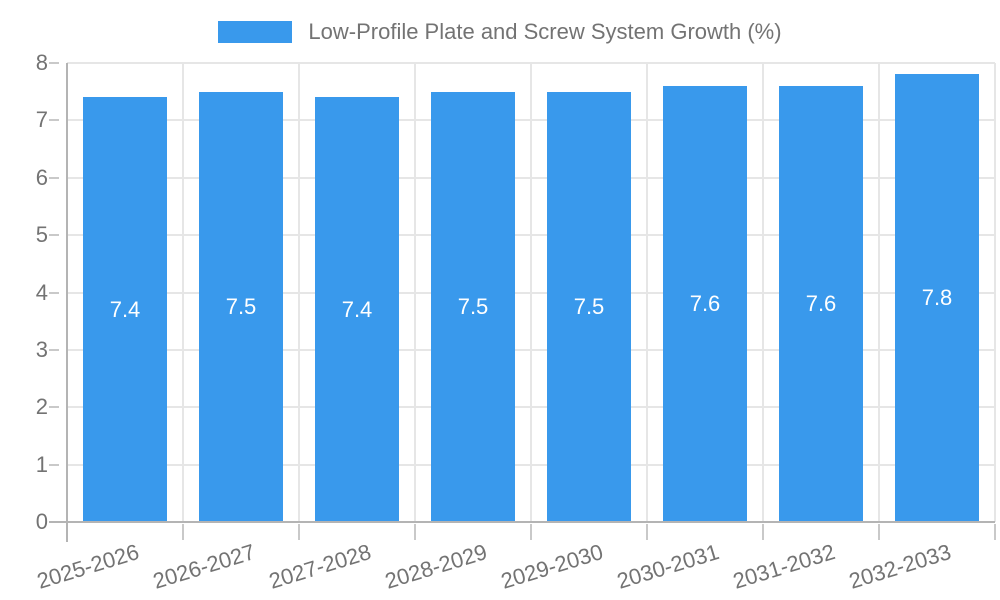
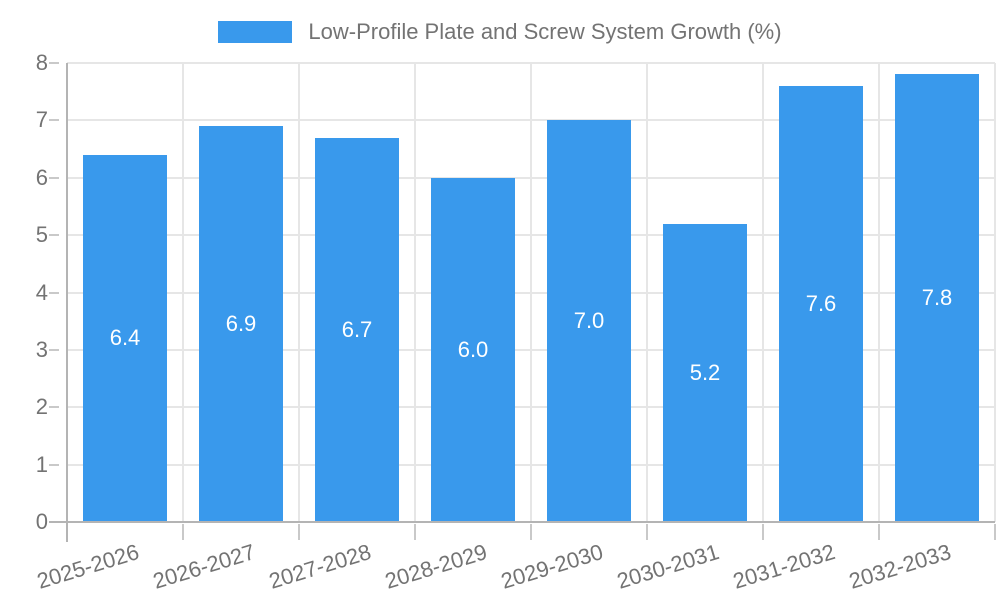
2025-2026: 7.4 -> 6.4
2026-2027: 7.5 -> 6.9
2027-2028: 7.4 -> 6.7
2028-2029: 7.5 -> 6.0
2029-2030: 7.5 -> 7.0
2030-2031: 7.6 -> 5.2
